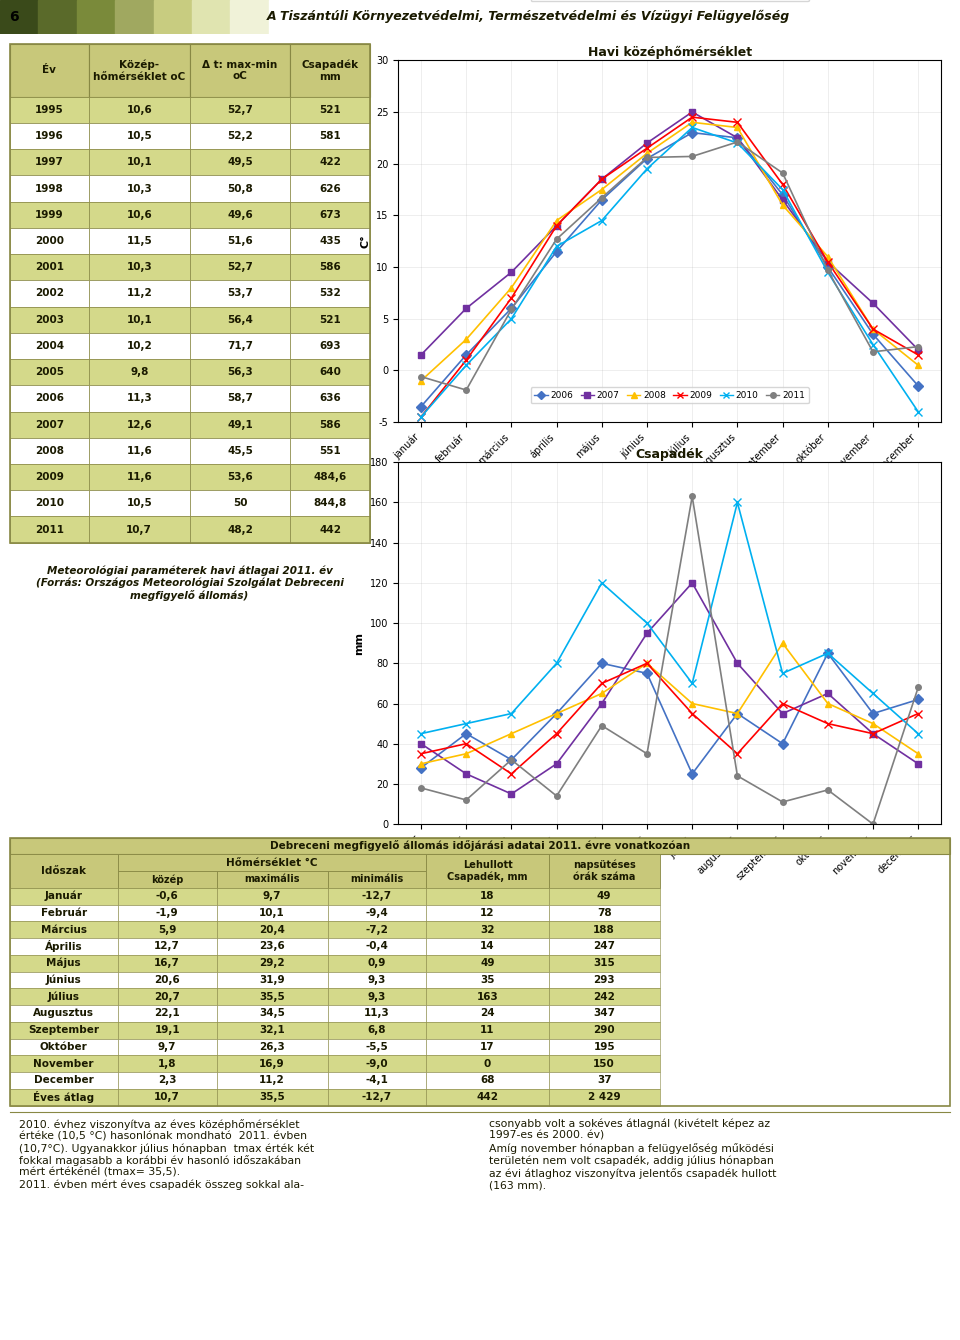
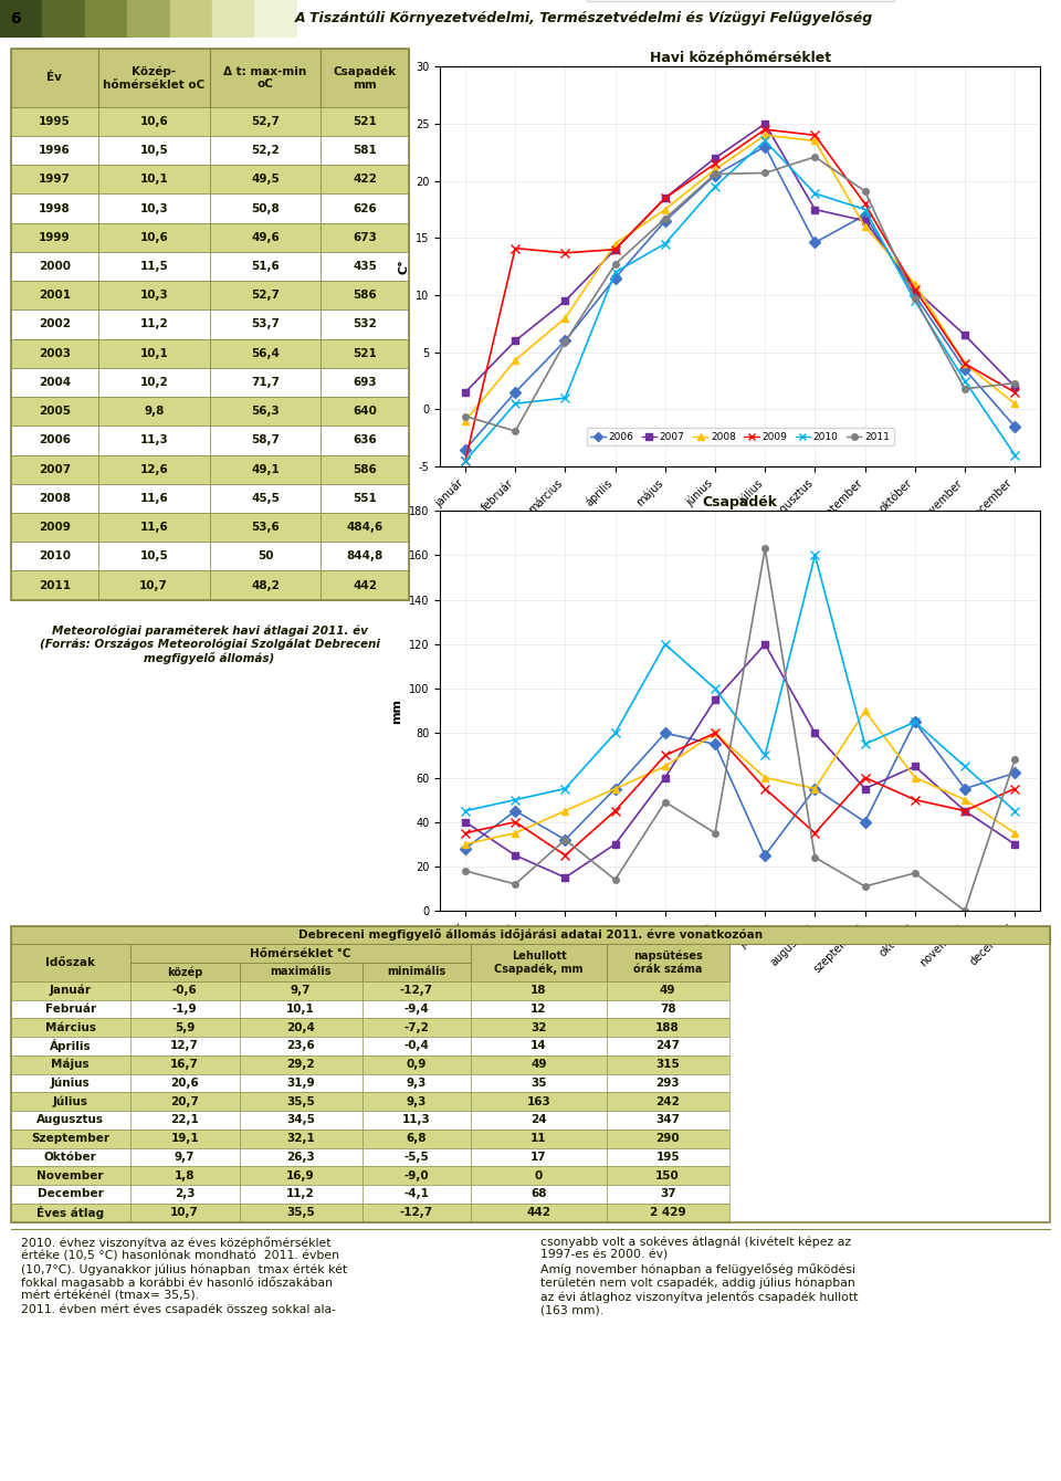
Havi középhőmérséklet/2008/február: 3.0 -> 4.3
Havi középhőmérséklet/2009/február: 1.0 -> 14.1
Havi középhőmérséklet/2009/március: 7.0 -> 13.7
Havi középhőmérséklet/2010/március: 5.0 -> 1.0
Havi középhőmérséklet/2006/augusztus: 22.5 -> 14.6
Havi középhőmérséklet/2007/augusztus: 22.5 -> 17.5
Havi középhőmérséklet/2010/augusztus: 22.0 -> 18.9
